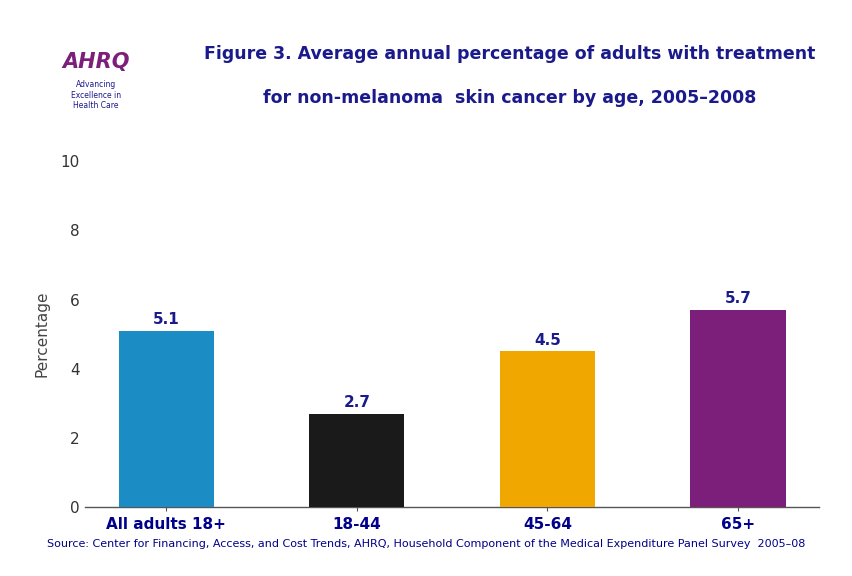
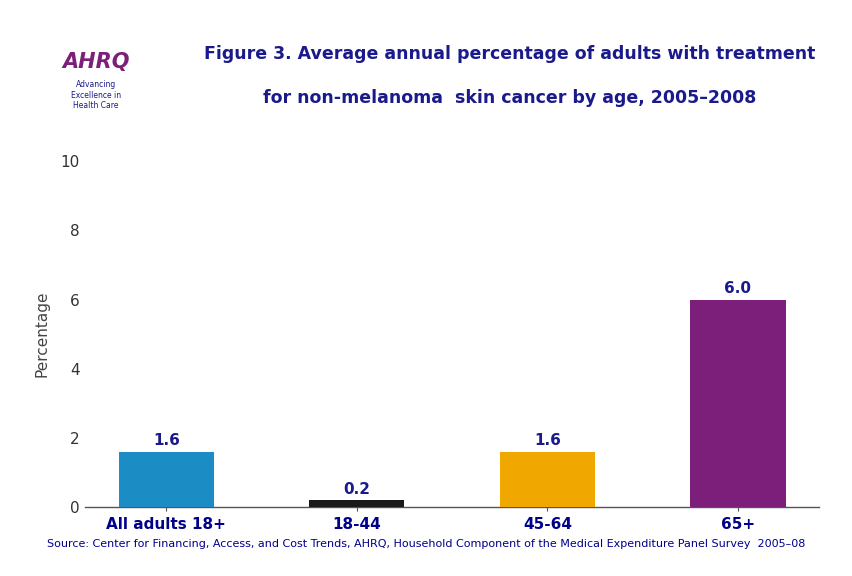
All adults 18+: 5.1 -> 1.6
18-44: 2.7 -> 0.2
45-64: 4.5 -> 1.6
65+: 5.7 -> 6.0
